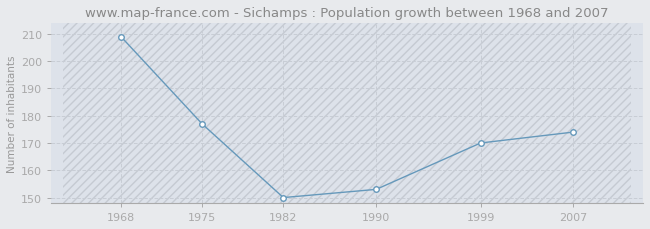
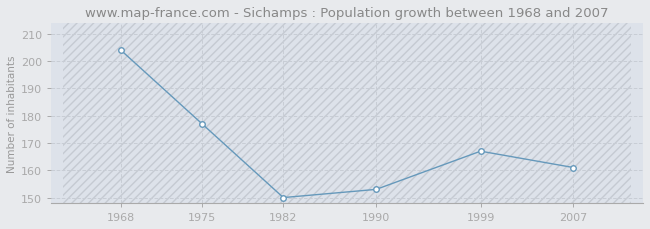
1968: 209 -> 204
1999: 170 -> 167
2007: 174 -> 161
